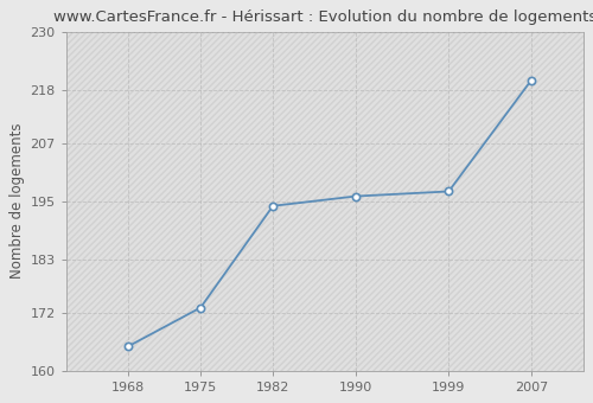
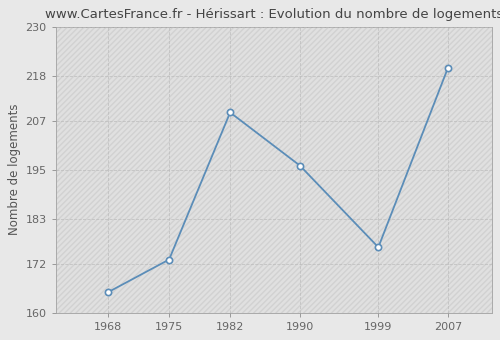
1982: 194 -> 209
1999: 197 -> 176
